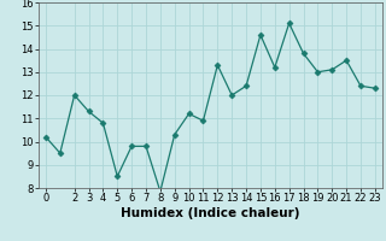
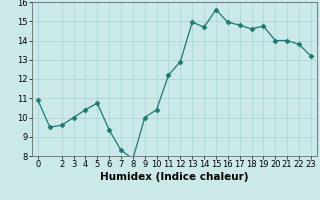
0: 10.2 -> 10.9
2: 12.0 -> 9.6
3: 11.3 -> 10.0
4: 10.8 -> 10.4
5: 8.5 -> 10.8
6: 9.8 -> 9.3
7: 9.8 -> 8.3
9: 10.3 -> 10.0
10: 11.2 -> 10.4
11: 10.9 -> 12.2
12: 13.3 -> 12.9
13: 12.0 -> 14.9
14: 12.4 -> 14.7
15: 14.6 -> 15.6
16: 13.2 -> 14.9
17: 15.1 -> 14.8
18: 13.8 -> 14.6
19: 13.0 -> 14.8
20: 13.1 -> 14.0
21: 13.5 -> 14.0
22: 12.4 -> 13.8
23: 12.3 -> 13.2
